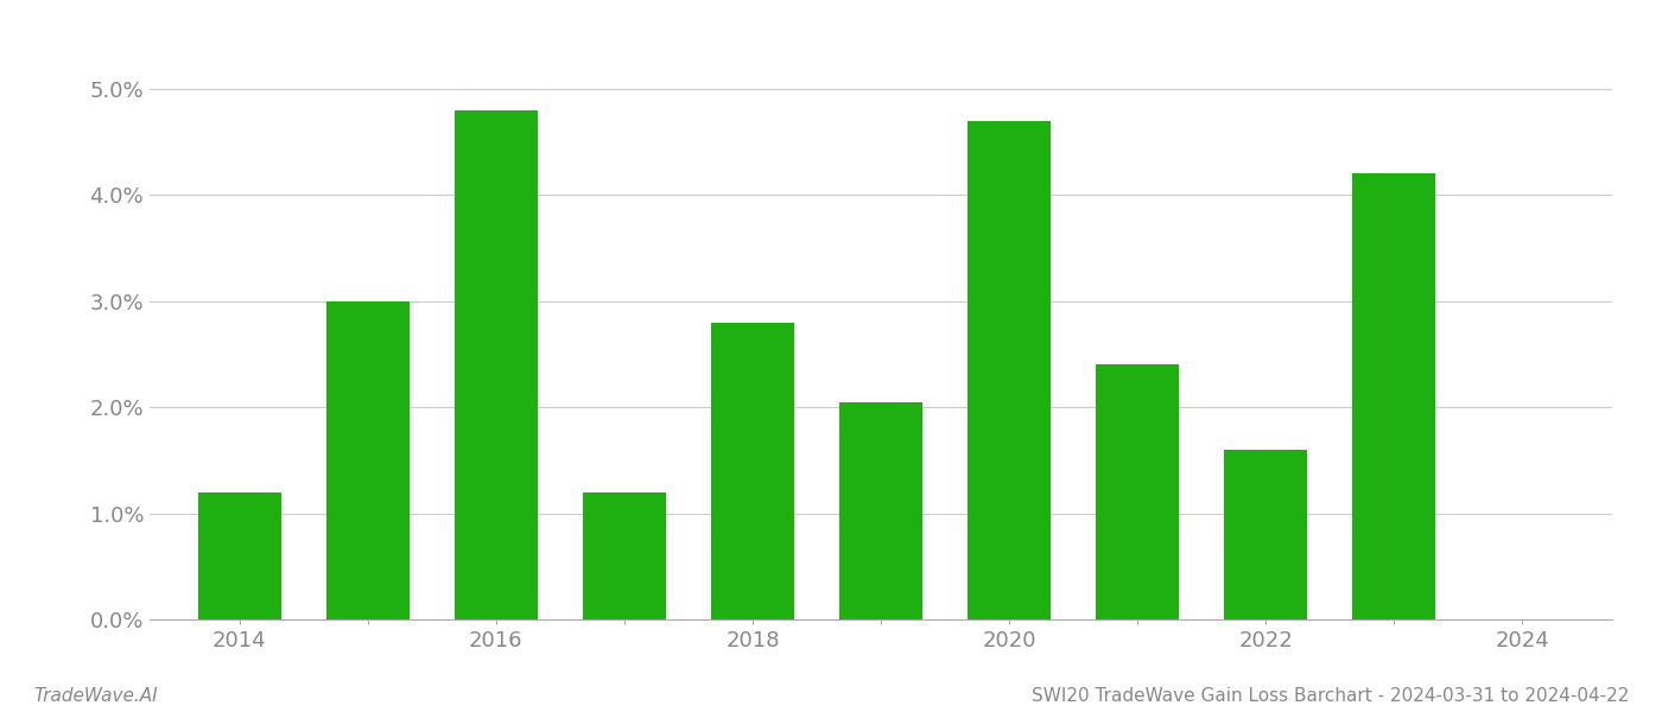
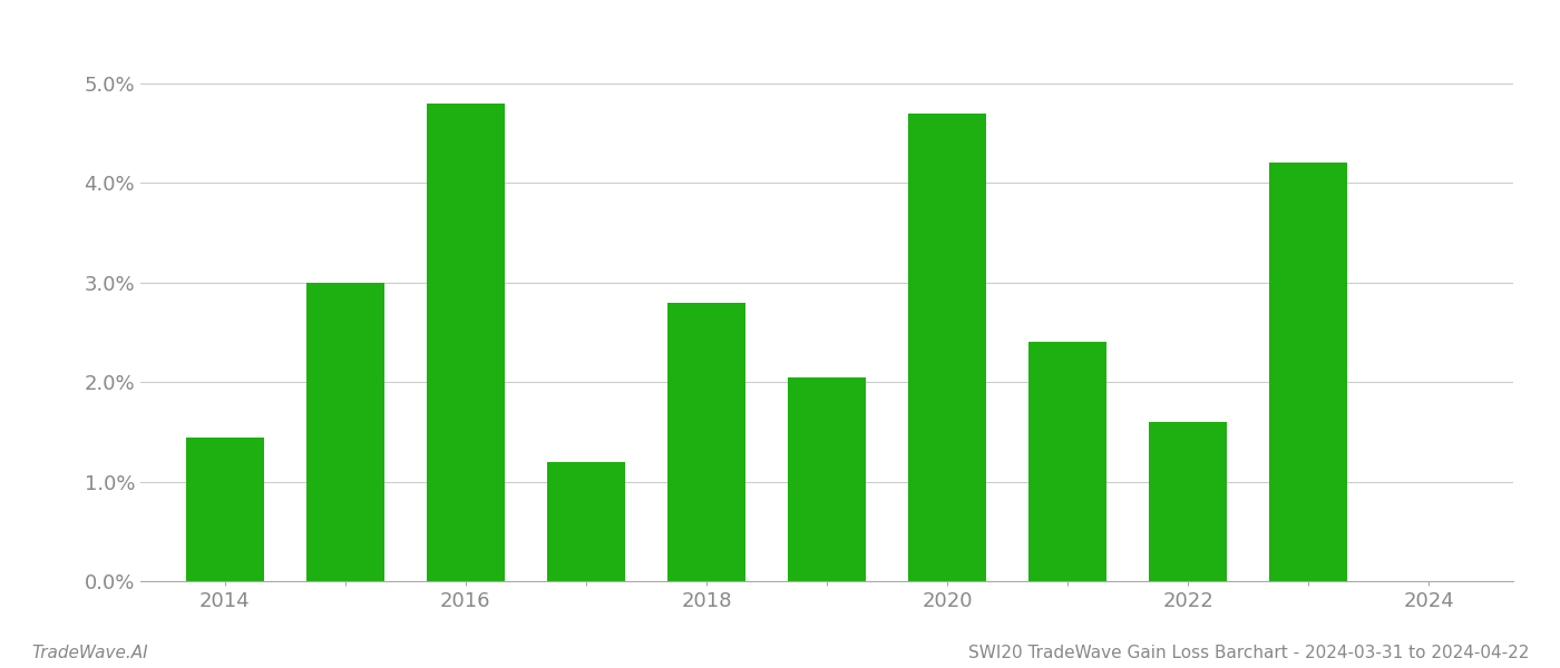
2014: 1.20% -> 1.44%
